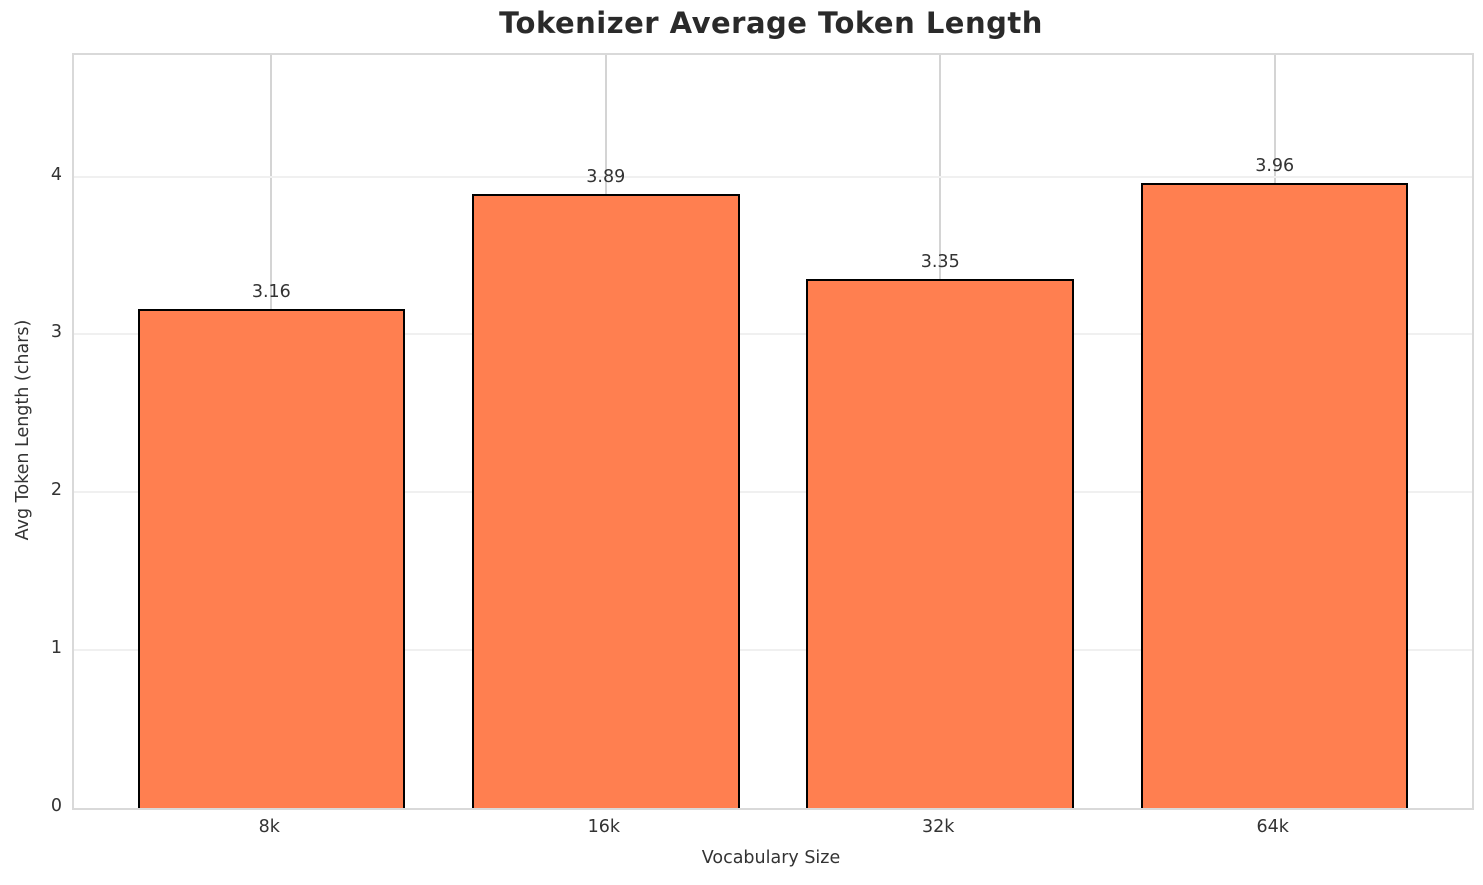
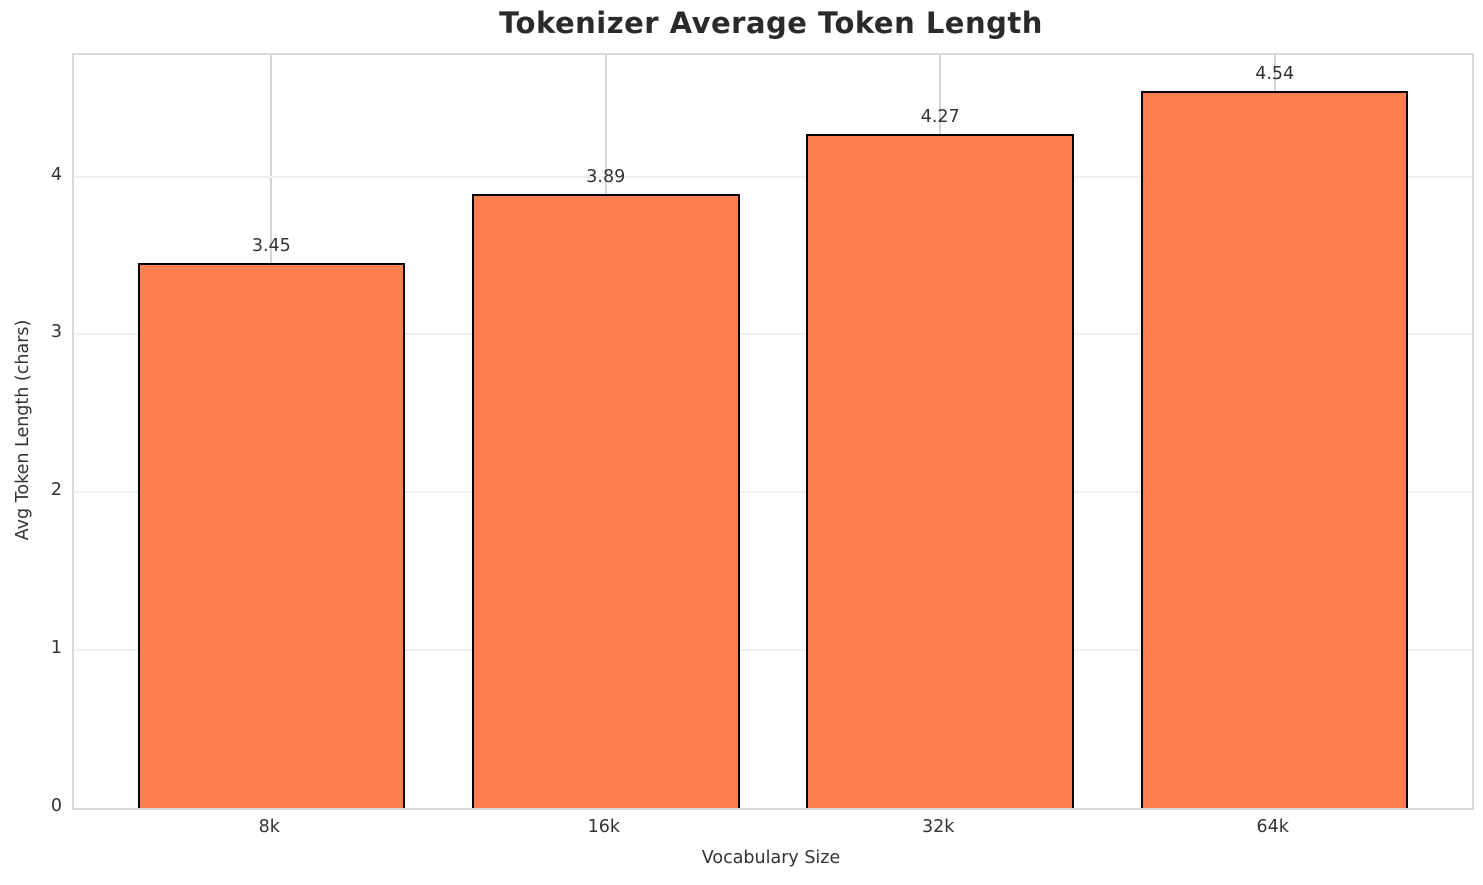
8k: 3.16 -> 3.45
32k: 3.35 -> 4.27
64k: 3.96 -> 4.54
